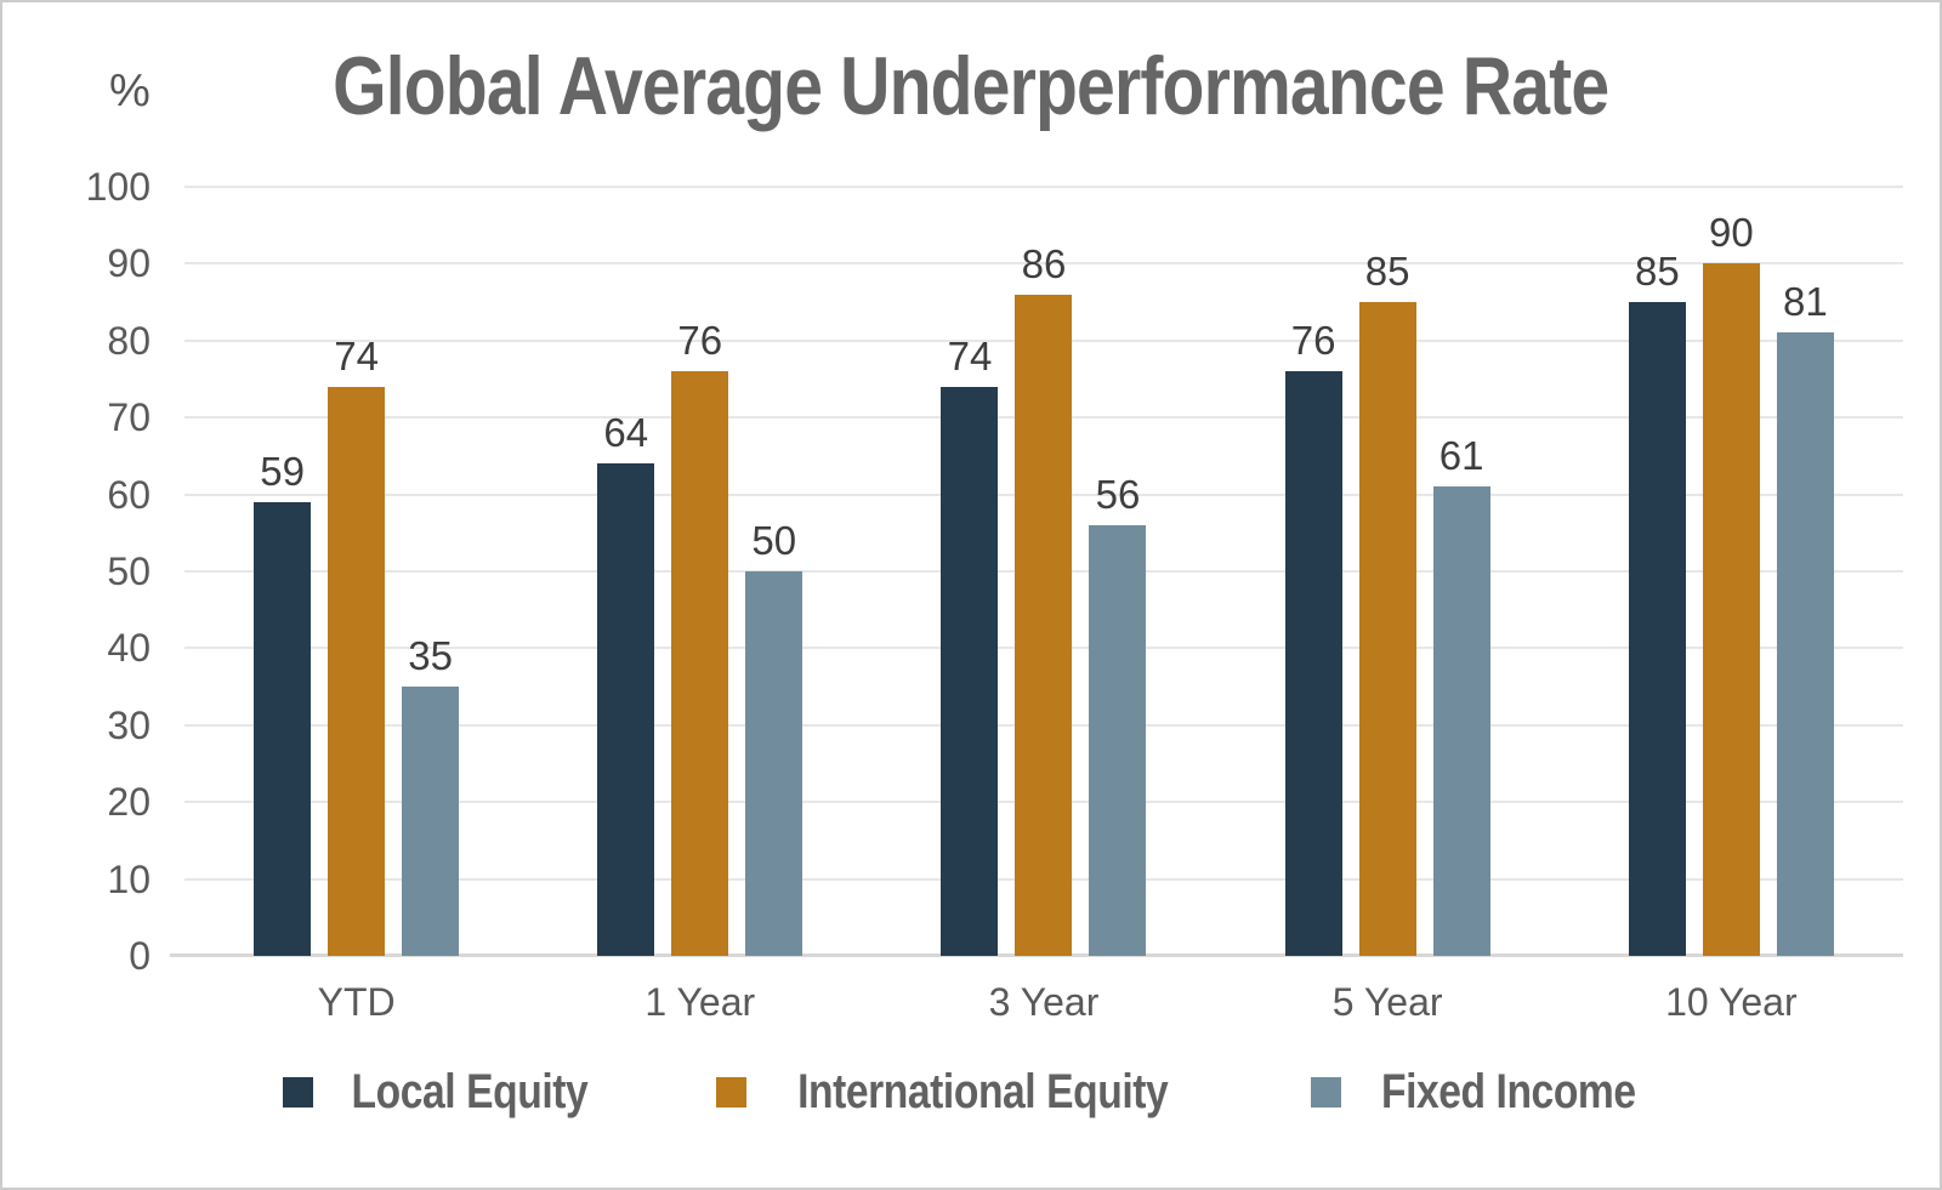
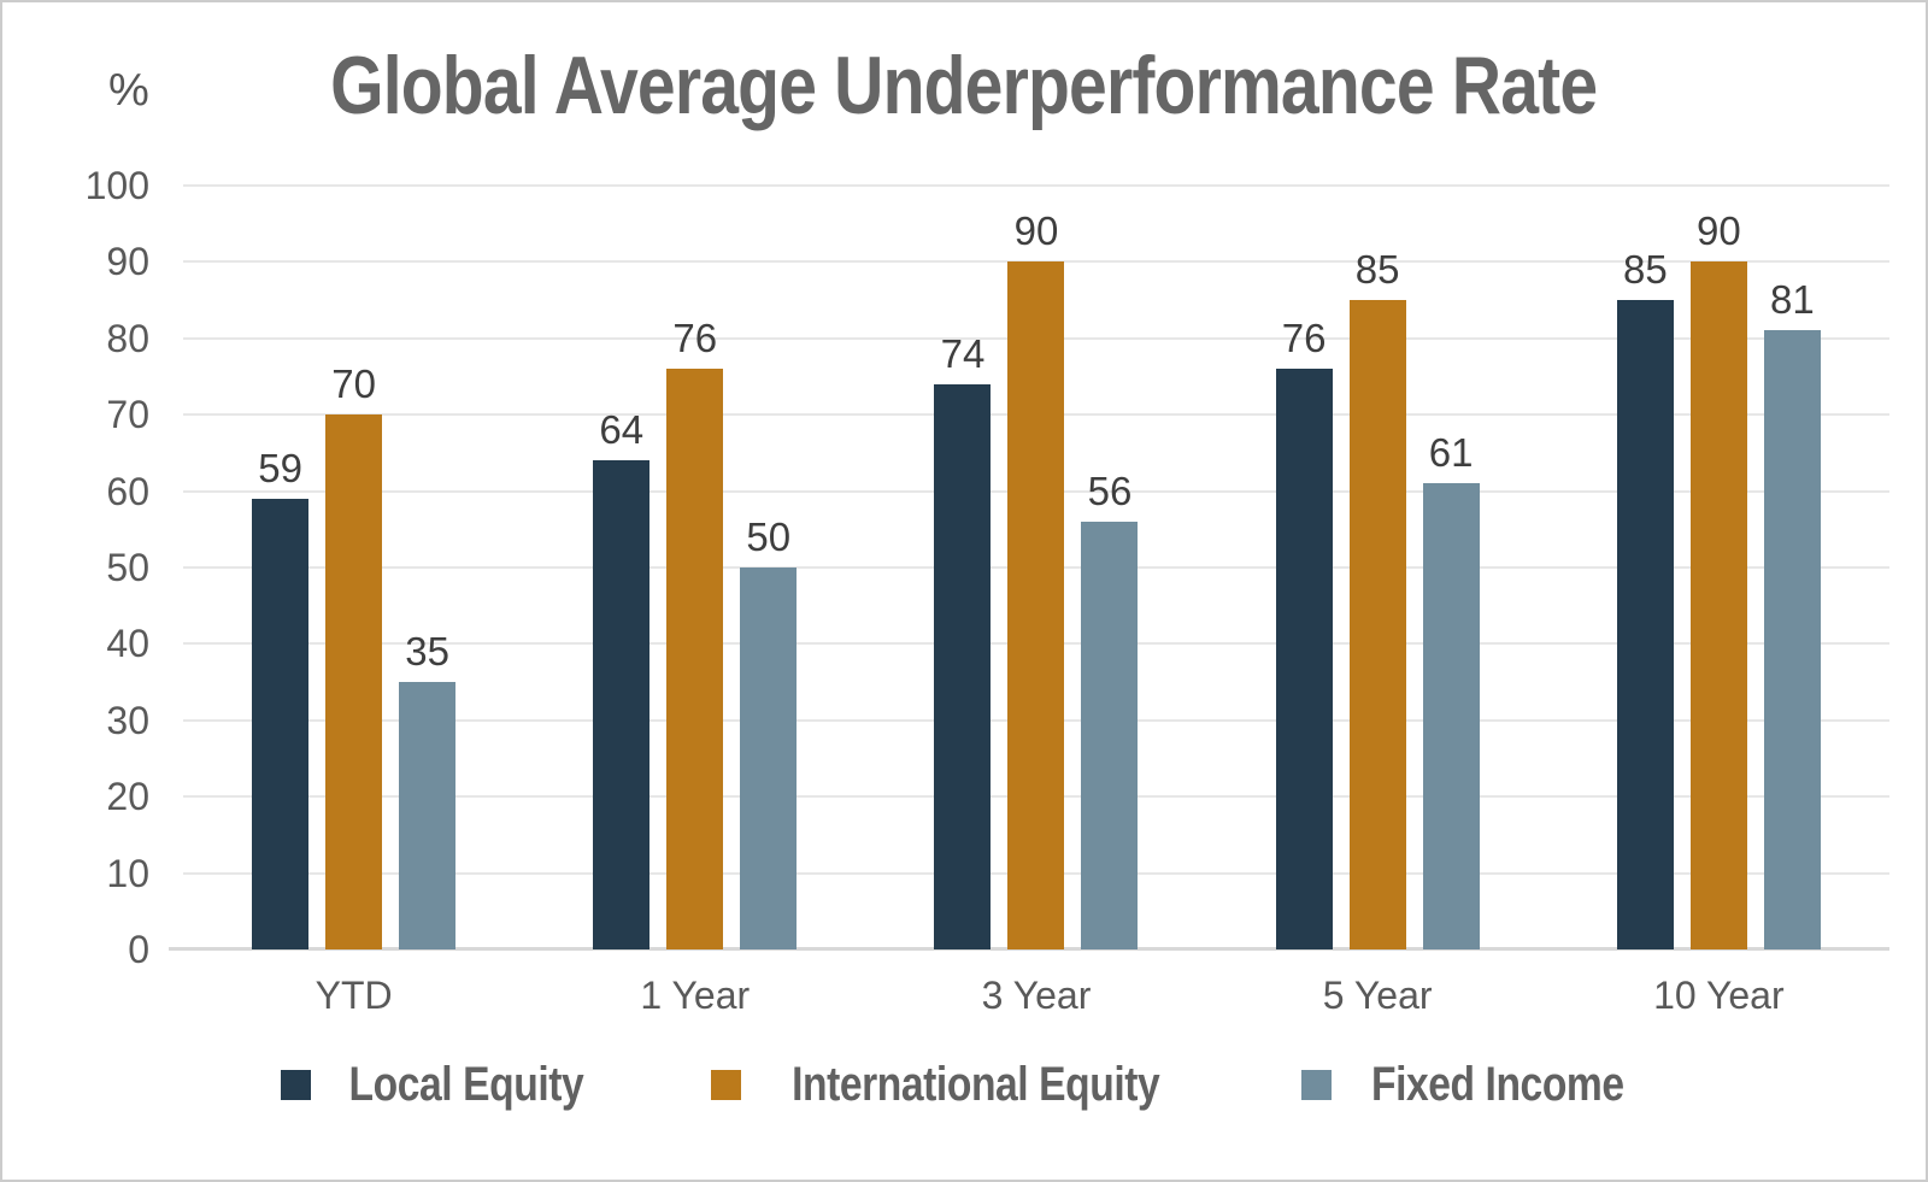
International Equity/YTD: 74 -> 70
International Equity/3 Year: 86 -> 90
